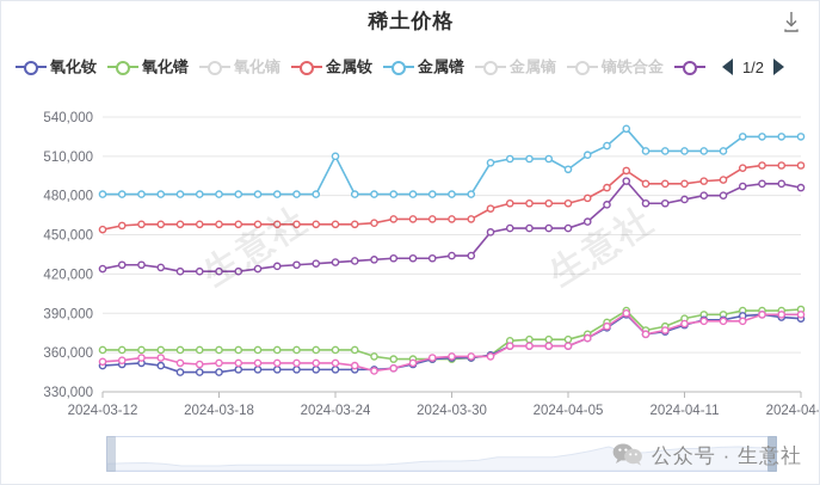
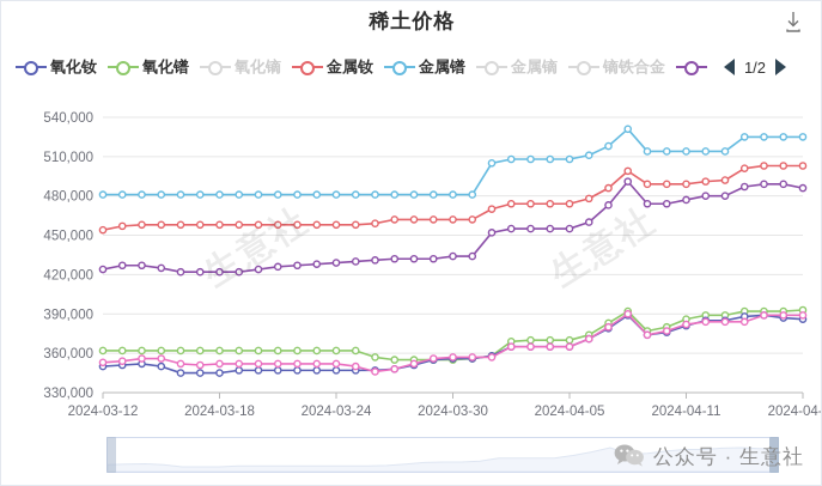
金属镨/2024-03-24: 510000 -> 481000
金属镨/2024-04-05: 500000 -> 508000
